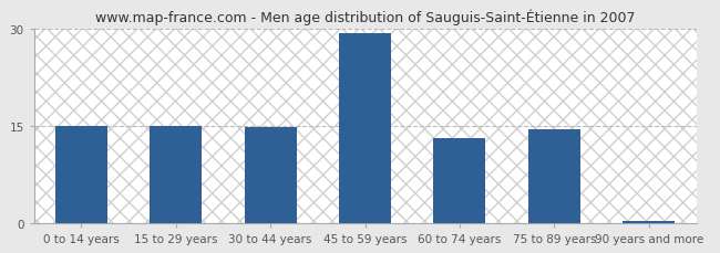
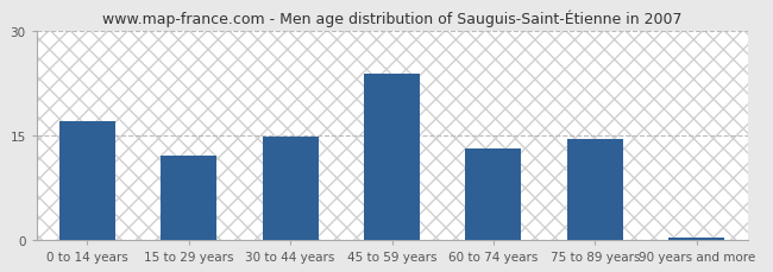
0 to 14 years: 15.0 -> 17.0
15 to 29 years: 15.0 -> 12.0
45 to 59 years: 29.3 -> 23.8
